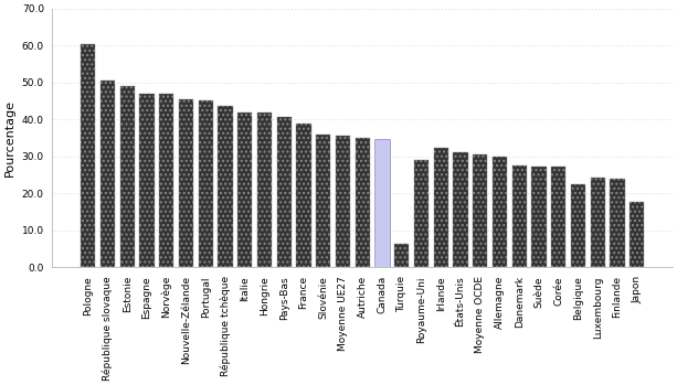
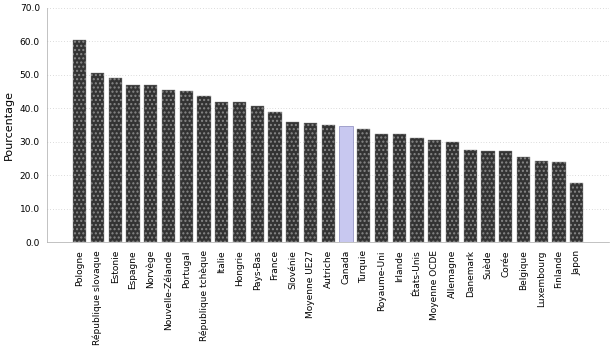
Turquie: 6.5 -> 33.9
Royaume-Uni: 29.0 -> 32.4
Belgique: 22.5 -> 25.4
